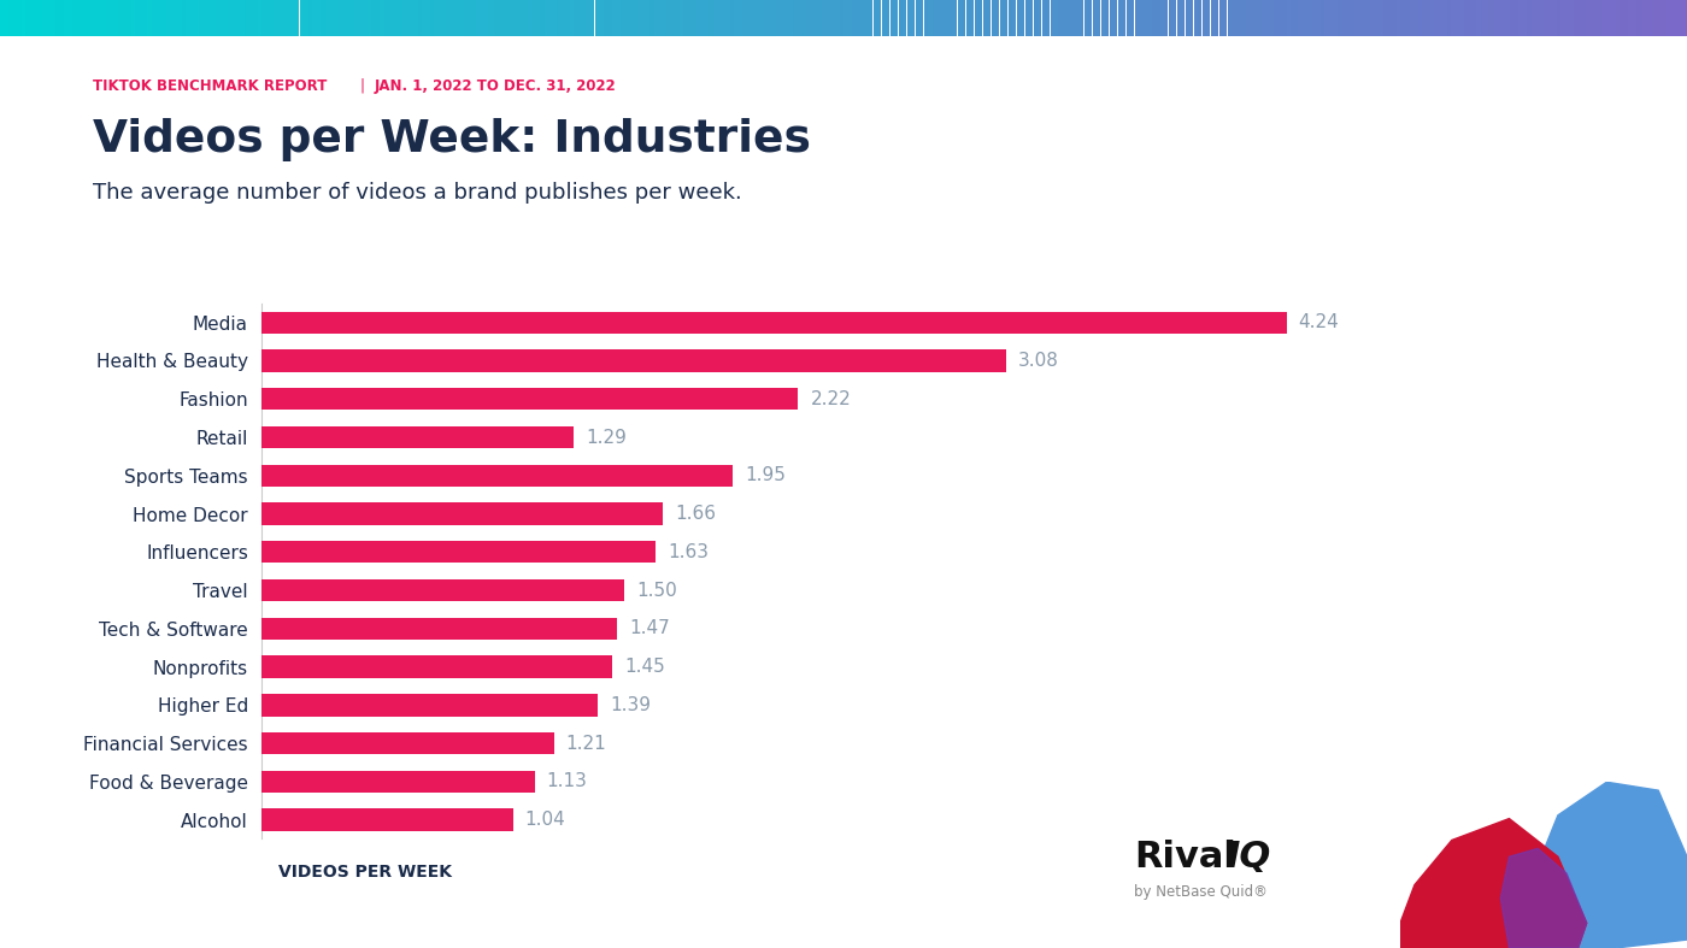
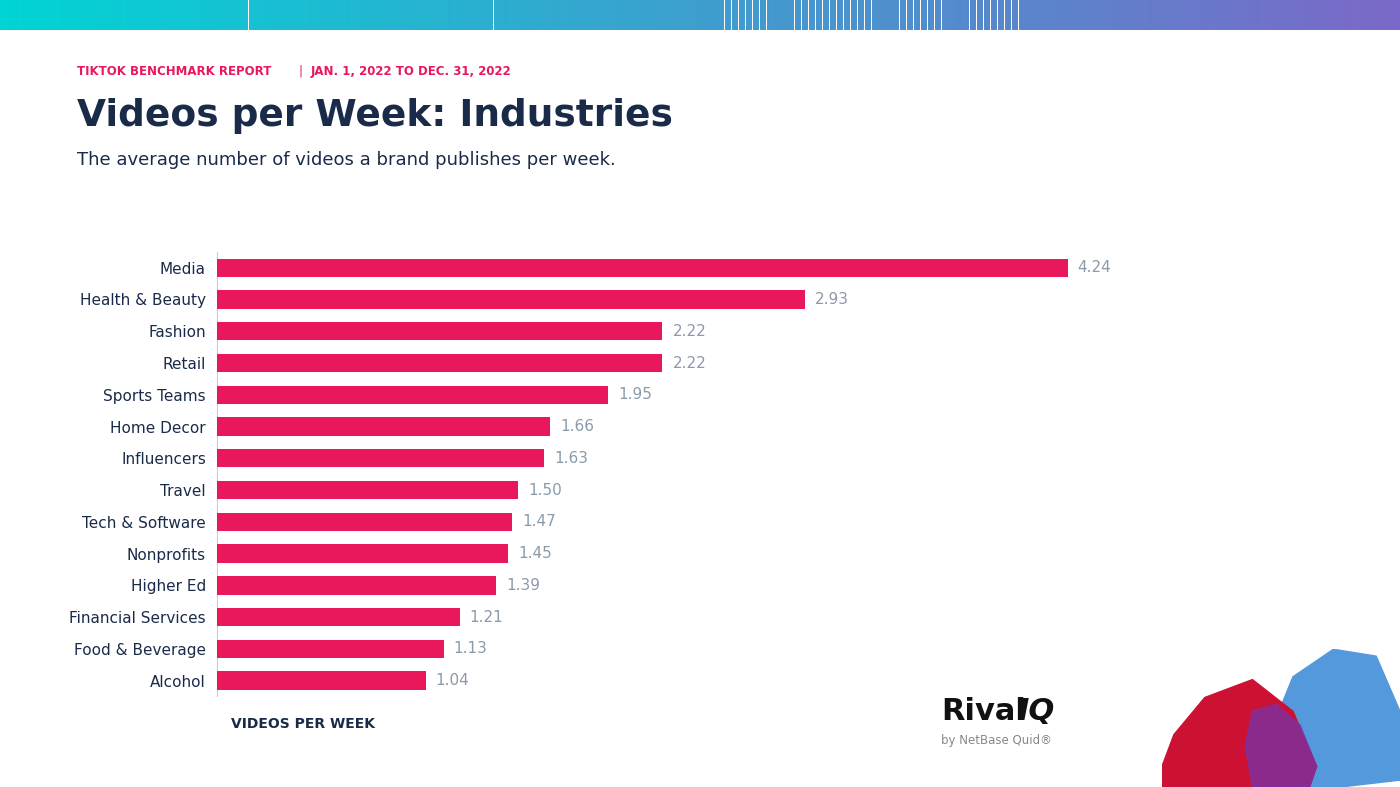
Health & Beauty: 3.08 -> 2.93
Retail: 1.29 -> 2.22
